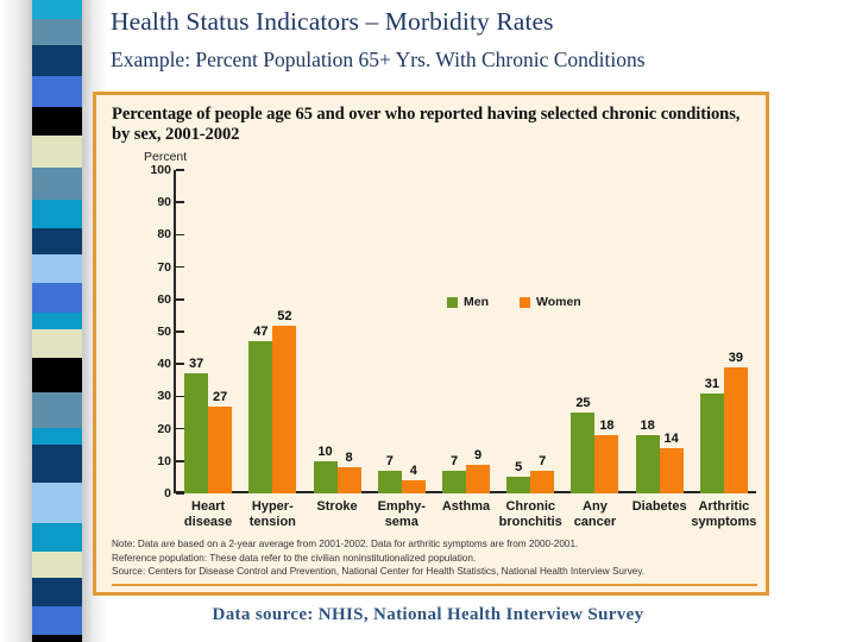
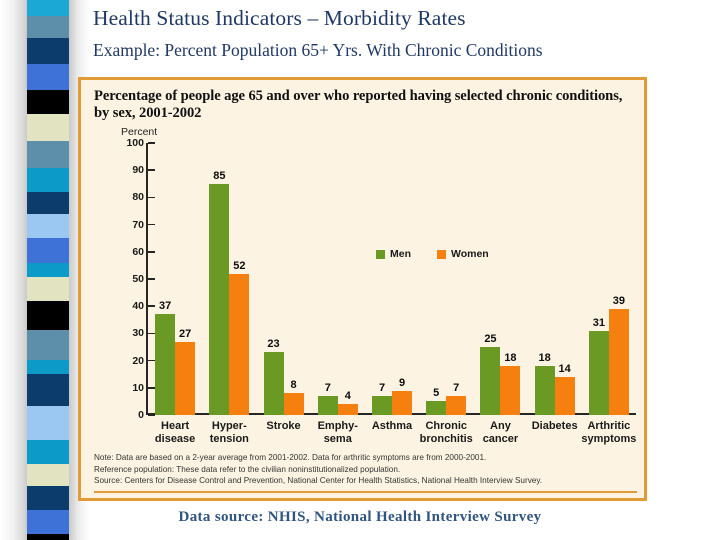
Men/Hyper- tension: 47 -> 85
Men/Stroke: 10 -> 23
